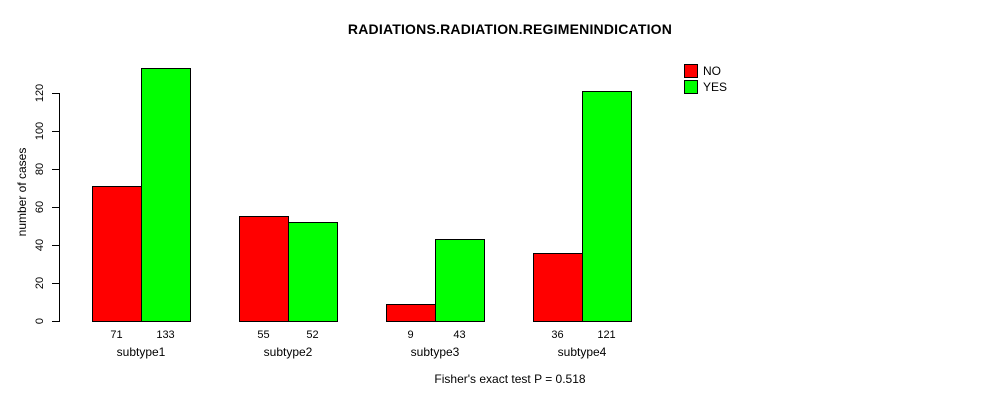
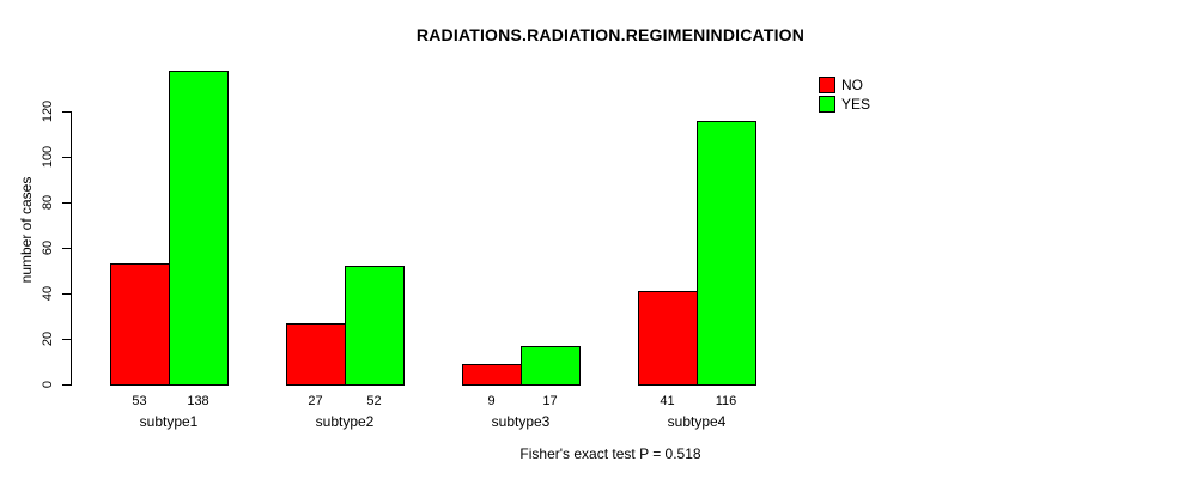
NO/subtype1: 71 -> 53
YES/subtype1: 133 -> 138
NO/subtype2: 55 -> 27
YES/subtype3: 43 -> 17
NO/subtype4: 36 -> 41
YES/subtype4: 121 -> 116
